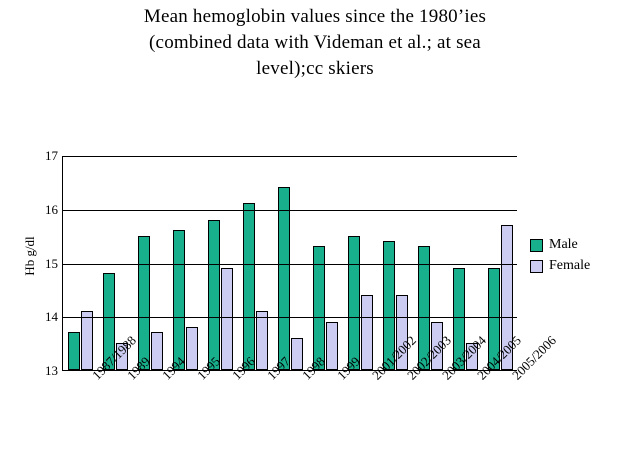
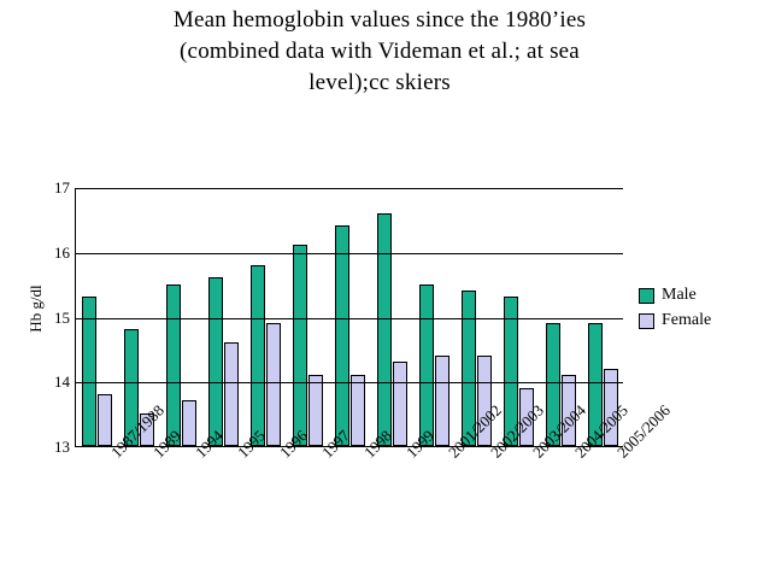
Male/1987/1988: 13.7 -> 15.3
Female/1987/1988: 14.1 -> 13.8
Female/1995: 13.8 -> 14.6
Female/1998: 13.6 -> 14.1
Male/1999: 15.3 -> 16.6
Female/1999: 13.9 -> 14.3
Female/2004/2005: 13.5 -> 14.1
Female/2005/2006: 15.7 -> 14.2
